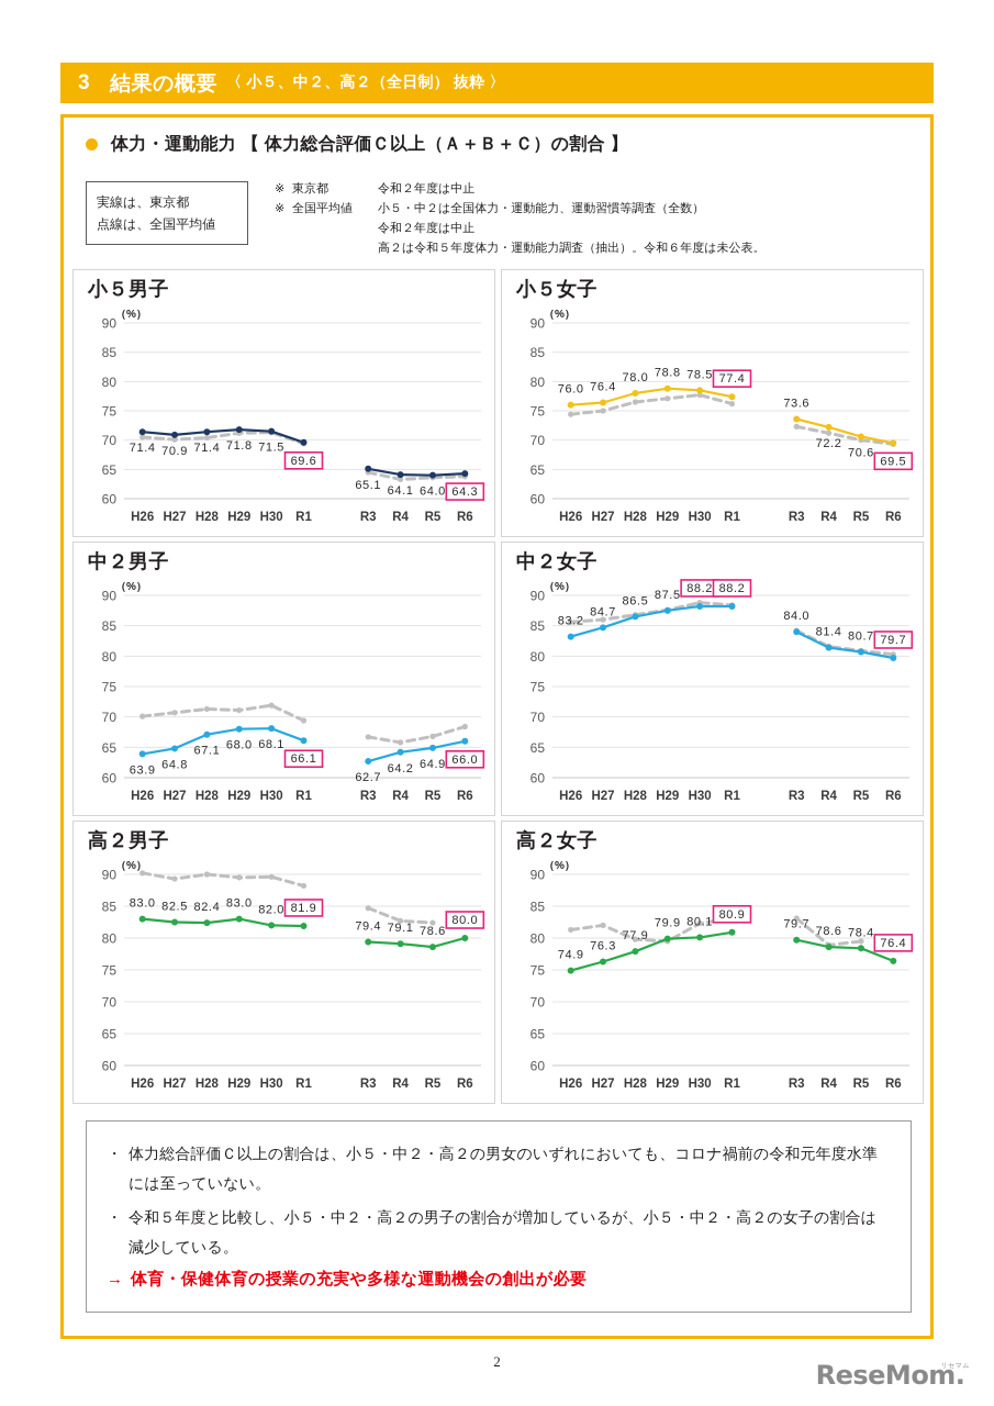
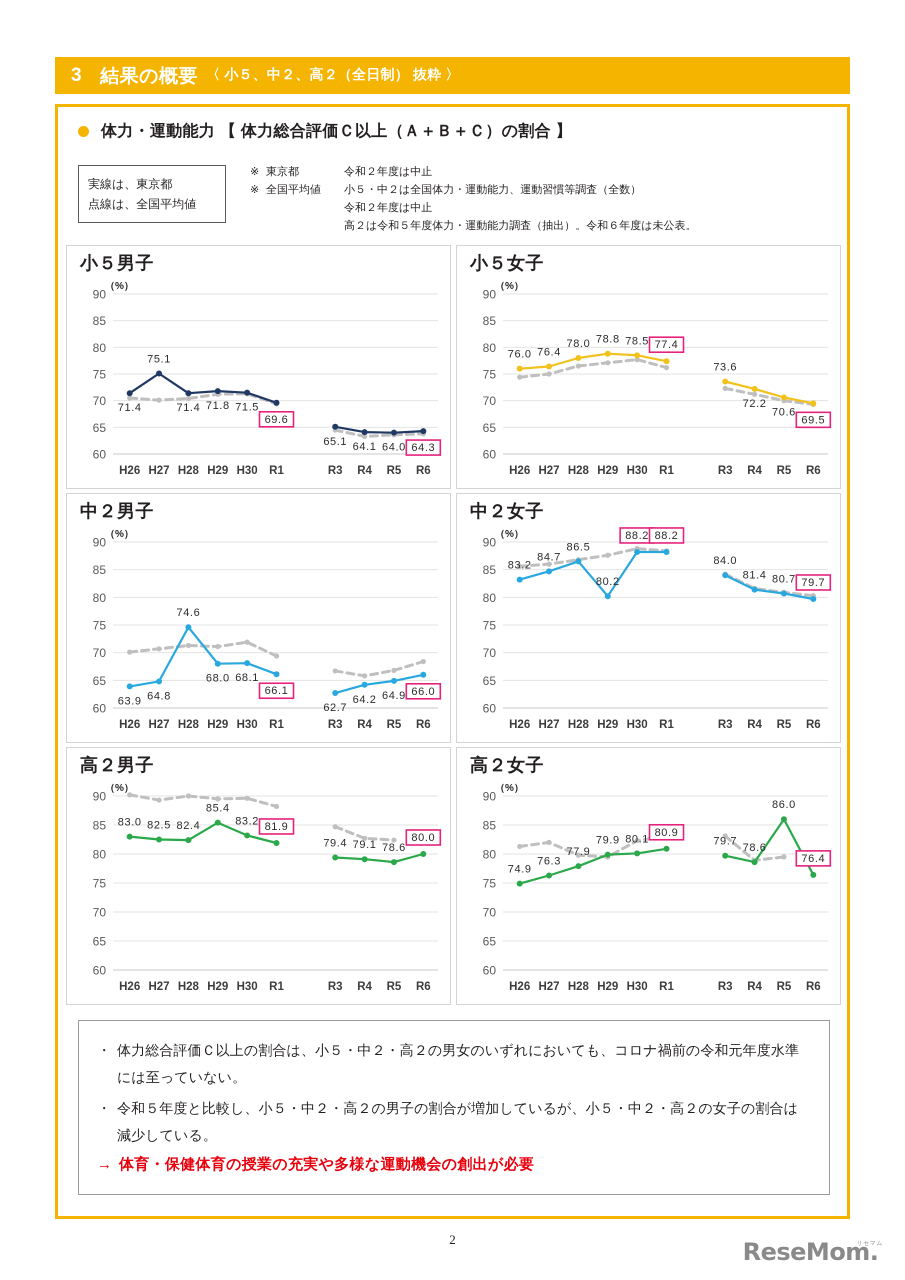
小５男子/東京都/H27: 70.9 -> 75.1
中２男子/東京都/H28: 67.1 -> 74.6
中２女子/東京都/H29: 87.5 -> 80.2
高２男子/東京都/H29: 83.0 -> 85.4
高２男子/東京都/H30: 82.0 -> 83.2
高２女子/東京都/R5: 78.4 -> 86.0
